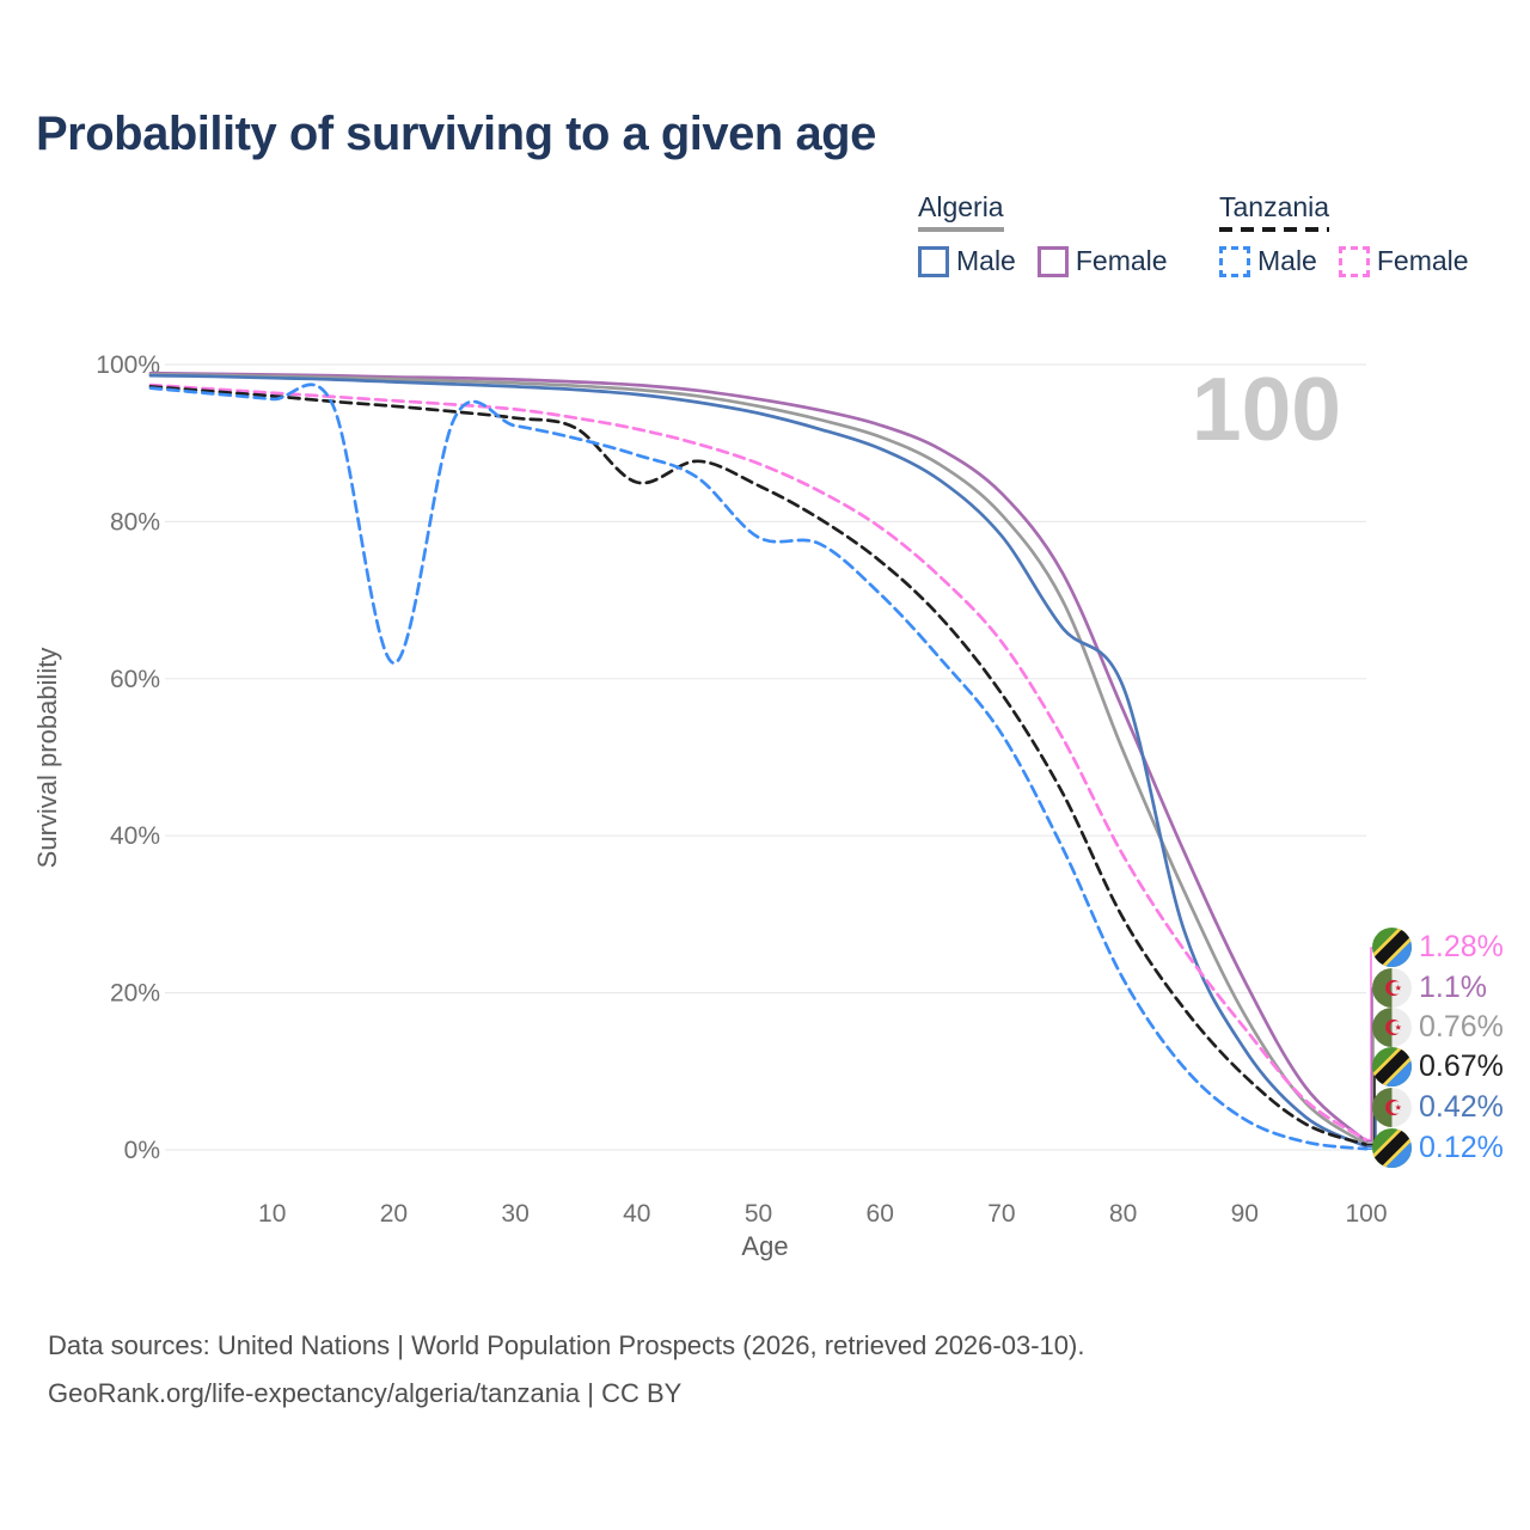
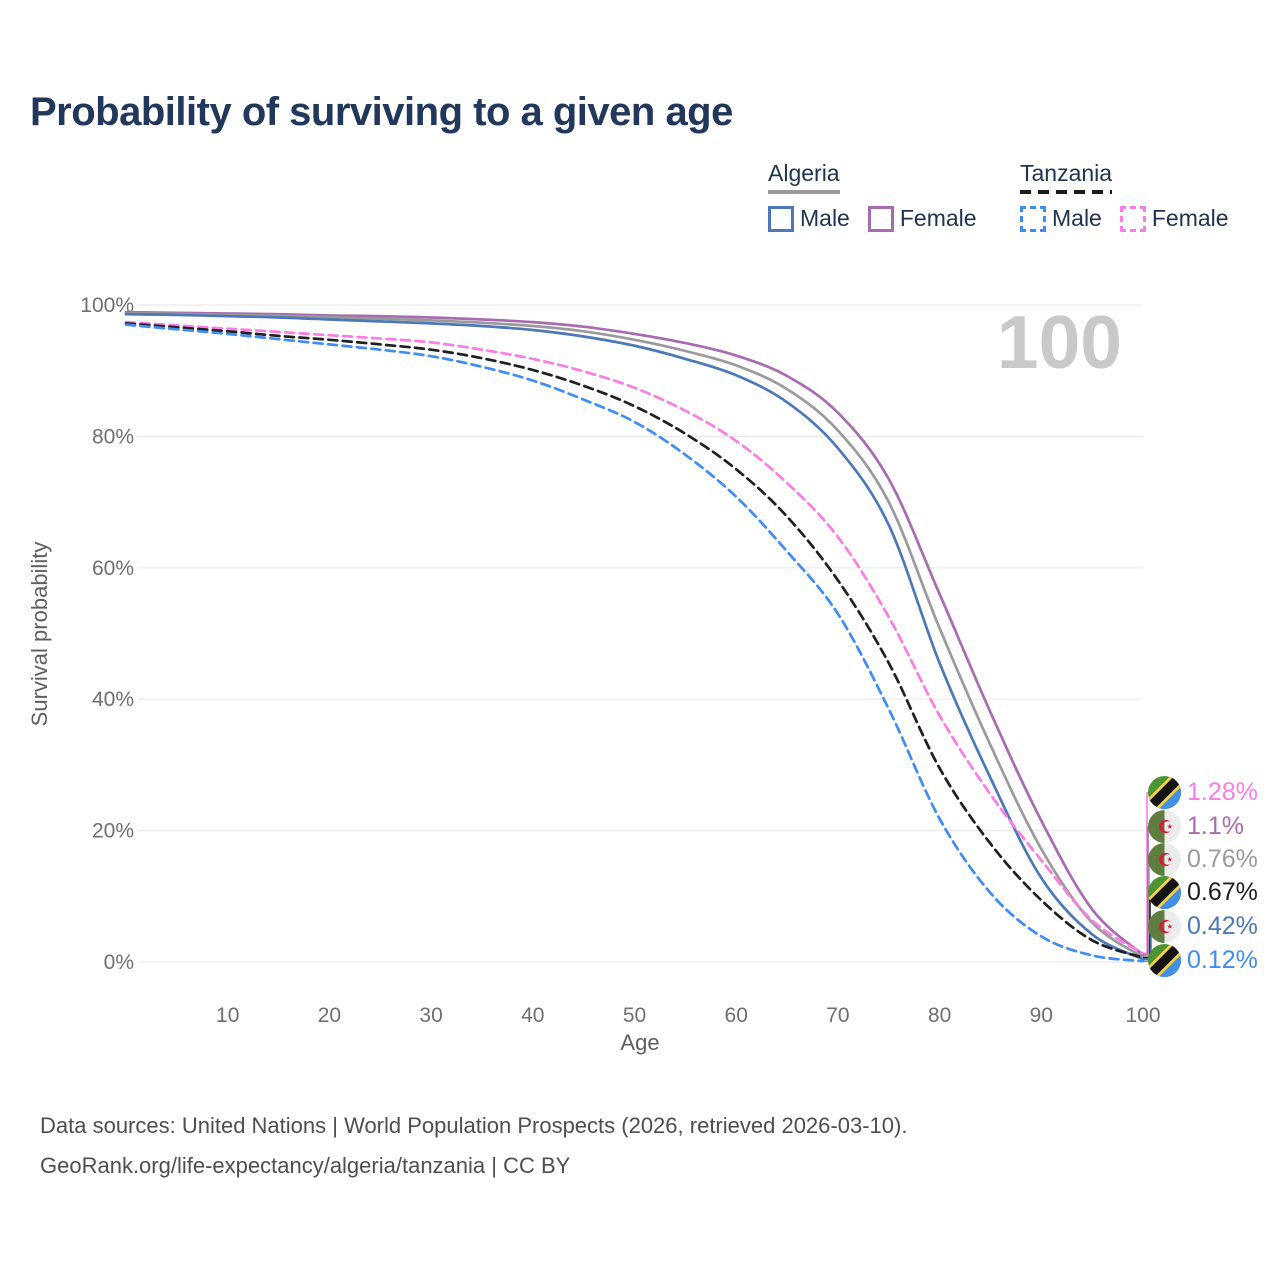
Tanzania Male/20: 62% -> 94%
Tanzania/40: 85% -> 90%
Tanzania Male/50: 78% -> 82%
Algeria Male/80: 59% -> 46%
